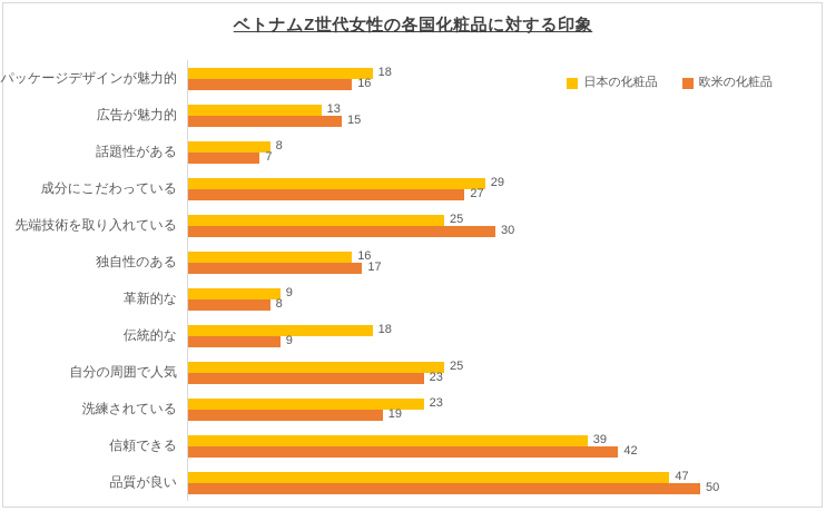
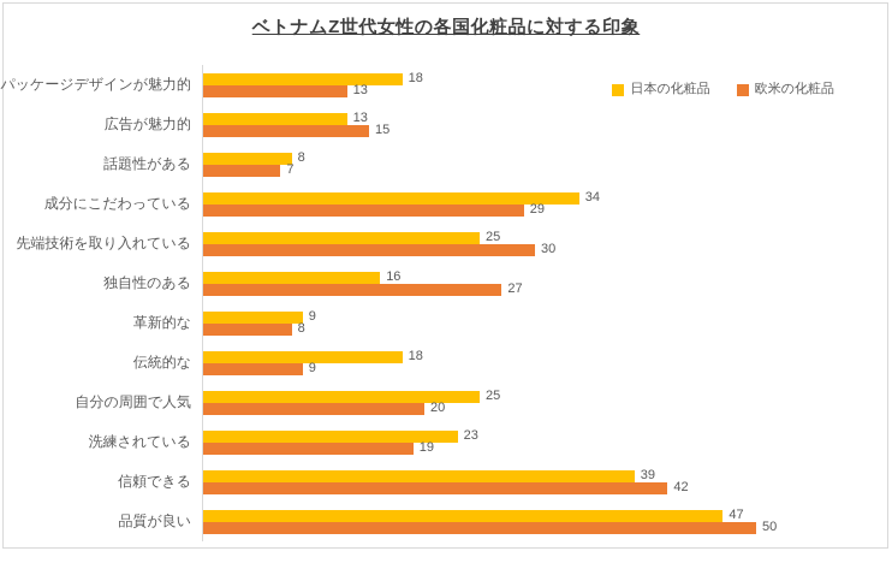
欧米の化粧品/パッケージデザインが魅力的: 16 -> 13
日本の化粧品/成分にこだわっている: 29 -> 34
欧米の化粧品/成分にこだわっている: 27 -> 29
欧米の化粧品/独自性のある: 17 -> 27
欧米の化粧品/自分の周囲で人気: 23 -> 20
